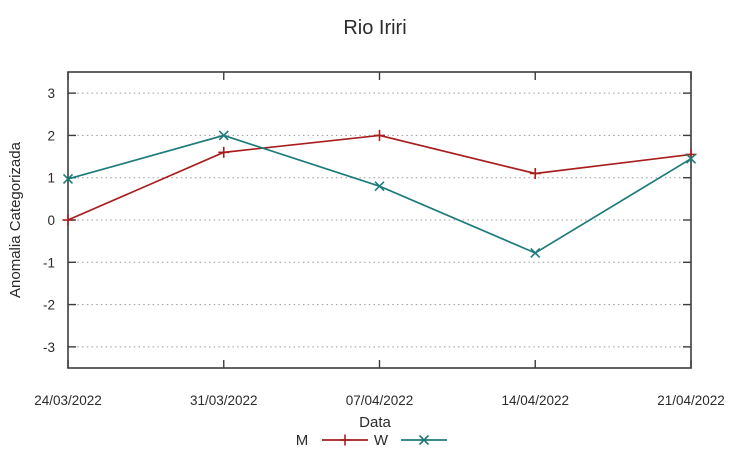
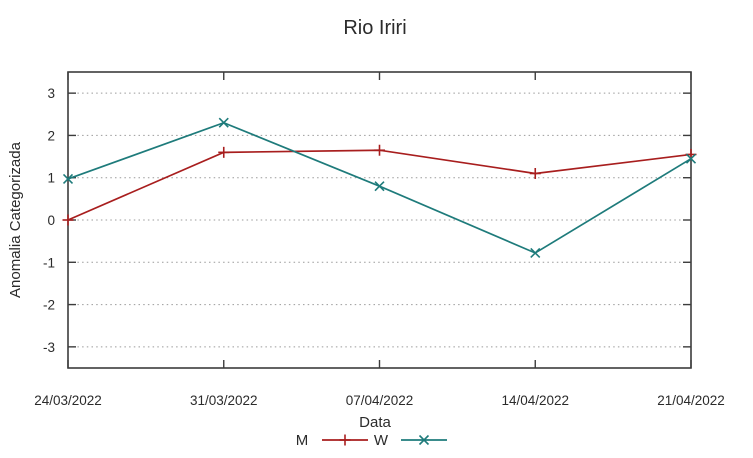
W/31/03/2022: 2.0 -> 2.3
M/07/04/2022: 2.0 -> 1.6
